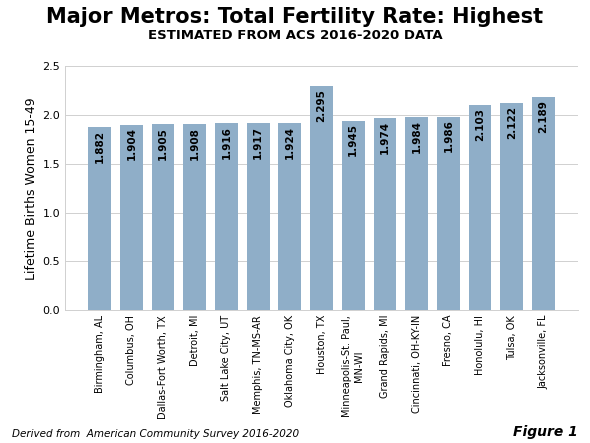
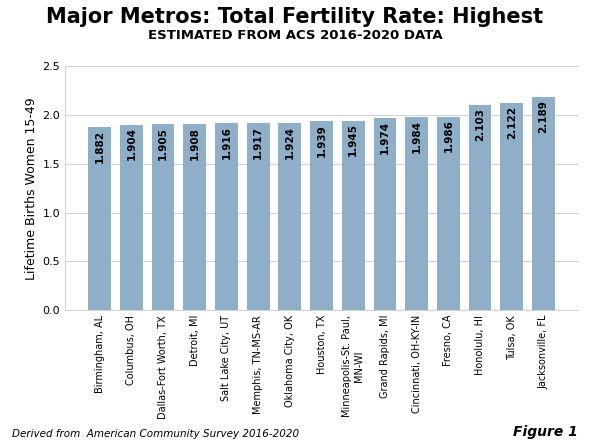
Houston, TX: 2.295 -> 1.939
